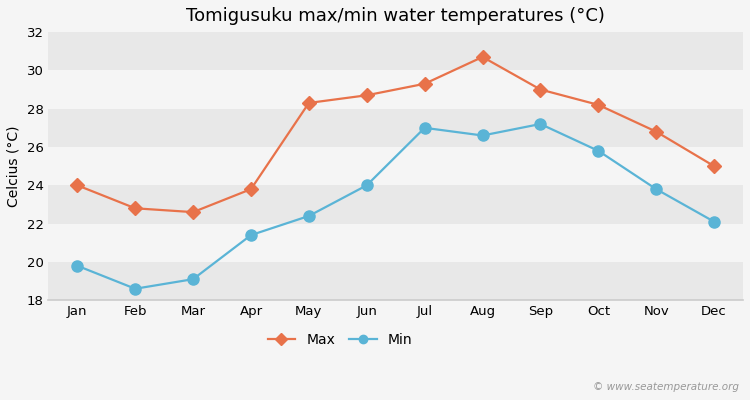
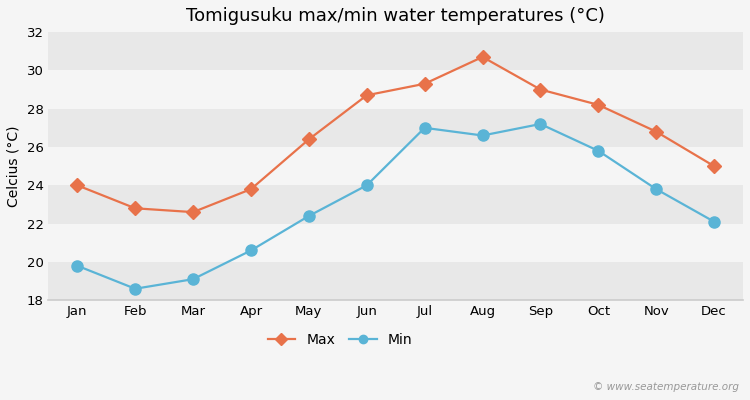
Min/Apr: 21.4 -> 20.6
Max/May: 28.3 -> 26.4
